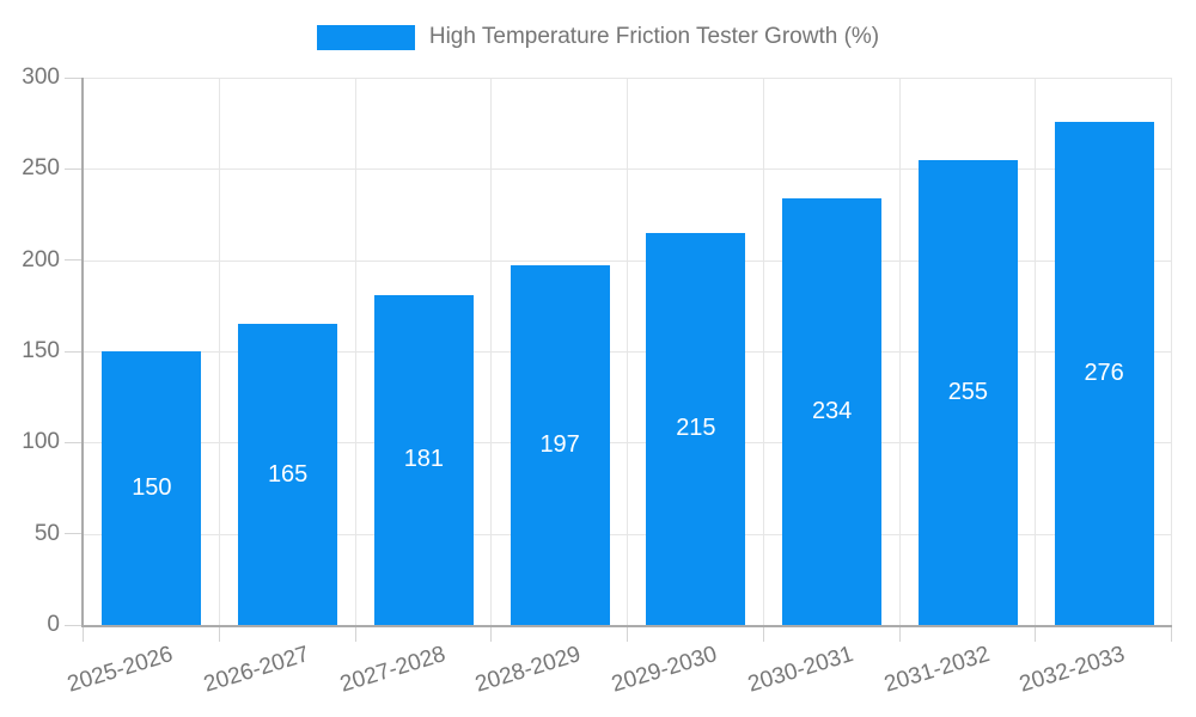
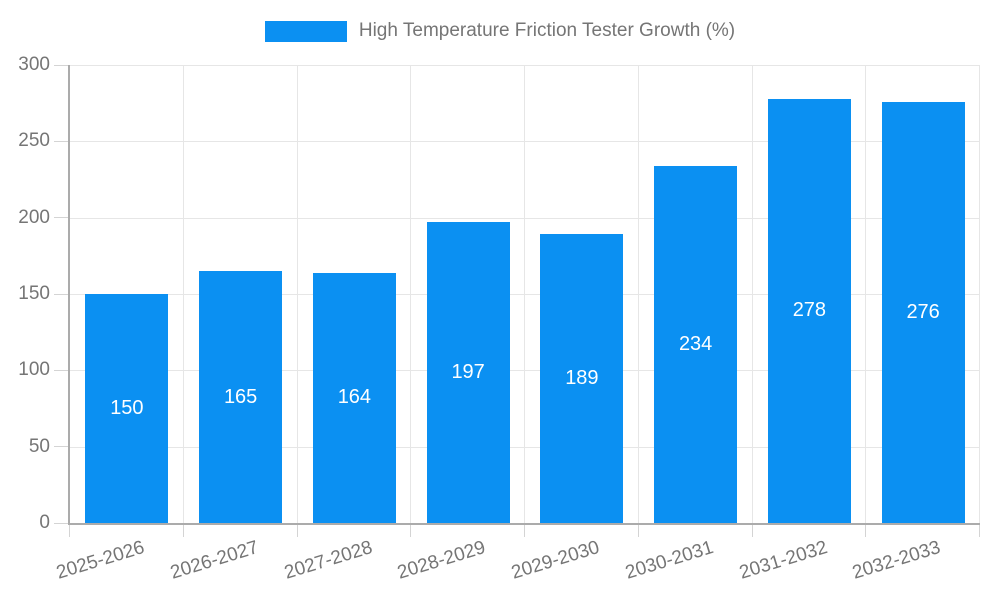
2027-2028: 181 -> 164
2029-2030: 215 -> 189
2031-2032: 255 -> 278
